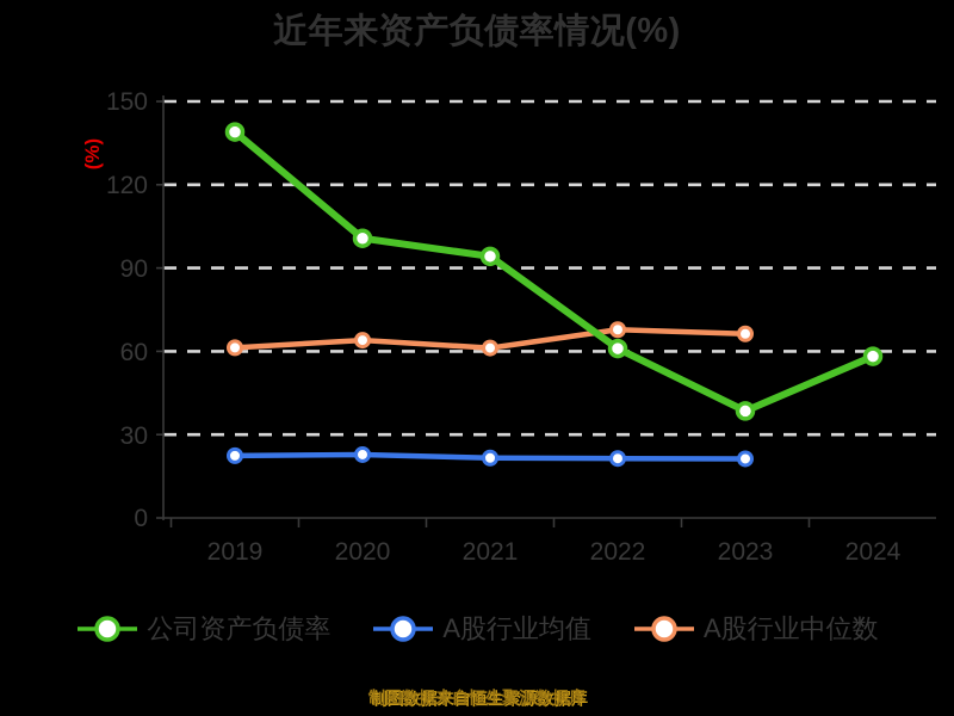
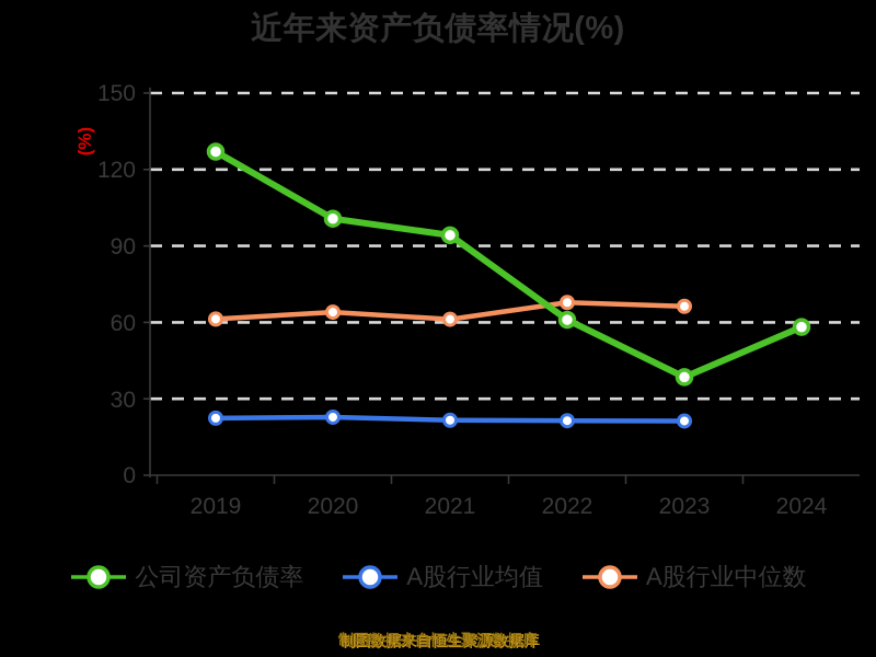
公司资产负债率/2019: 139 -> 127
